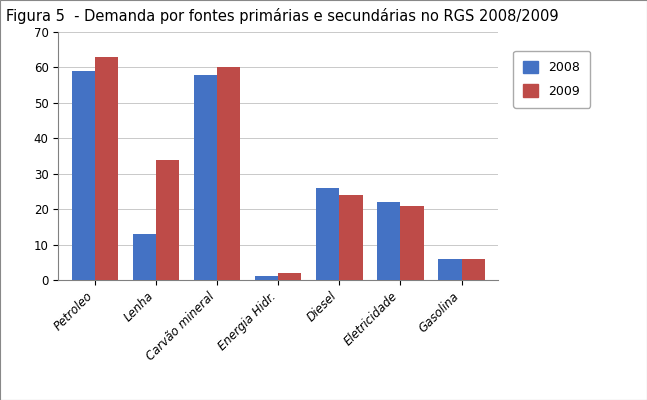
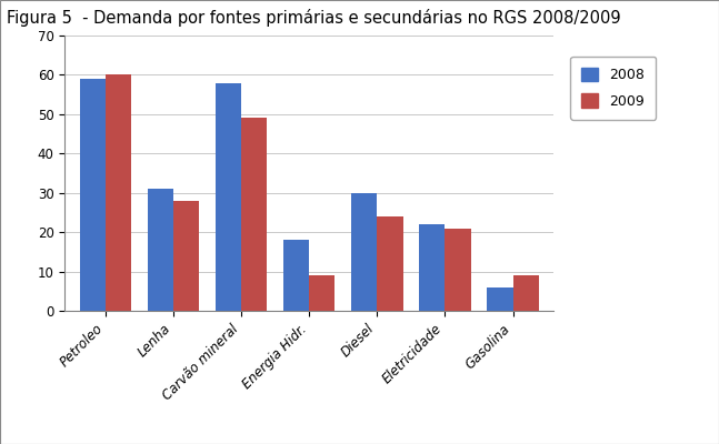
2009/Petroleo: 63 -> 60
2008/Lenha: 13 -> 31
2009/Lenha: 34 -> 28
2009/Carvão mineral: 60 -> 49
2008/Energia Hidr.: 1 -> 18
2009/Energia Hidr.: 2 -> 9
2008/Diesel: 26 -> 30
2009/Gasolina: 6 -> 9
